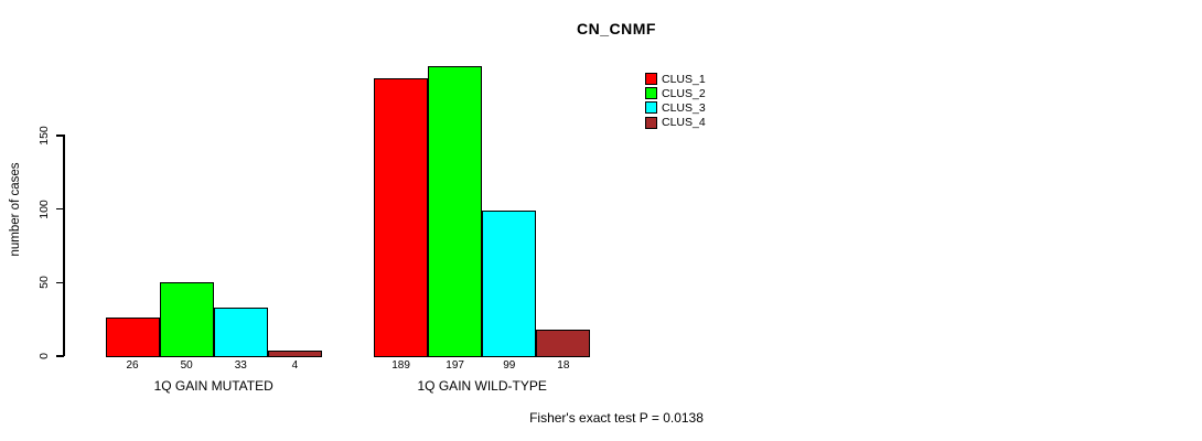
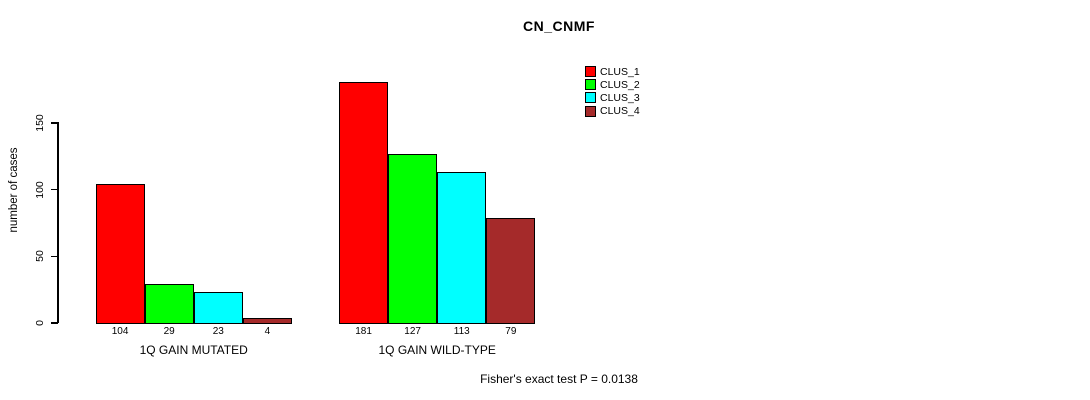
CLUS_1/1Q GAIN MUTATED: 26 -> 104
CLUS_2/1Q GAIN MUTATED: 50 -> 29
CLUS_3/1Q GAIN MUTATED: 33 -> 23
CLUS_1/1Q GAIN WILD-TYPE: 189 -> 181
CLUS_2/1Q GAIN WILD-TYPE: 197 -> 127
CLUS_3/1Q GAIN WILD-TYPE: 99 -> 113
CLUS_4/1Q GAIN WILD-TYPE: 18 -> 79
